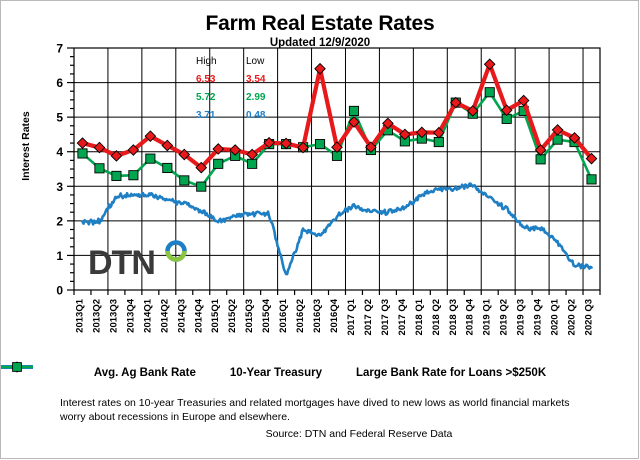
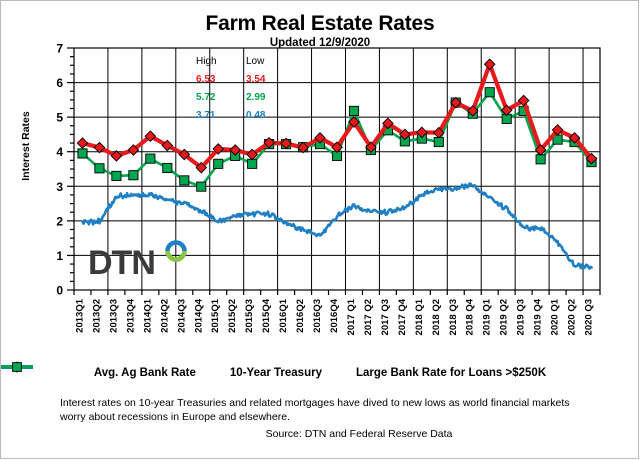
10-Year Treasury/2016Q1: 0.4 -> 1.9
Avg. Ag Bank Rate/2016Q3: 6.4 -> 4.4
Large Bank Rate for Loans >$250K/2020 Q3: 3.2 -> 3.7
